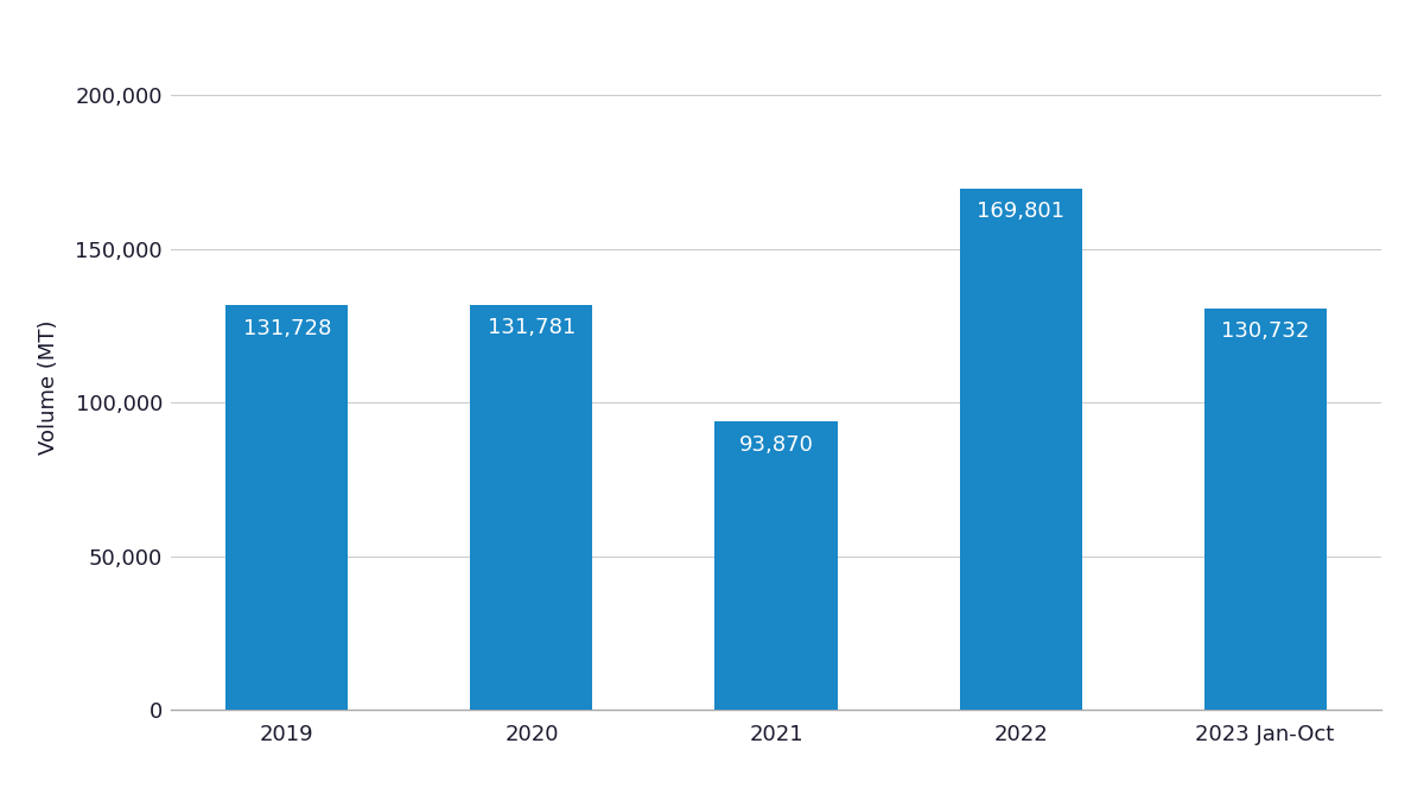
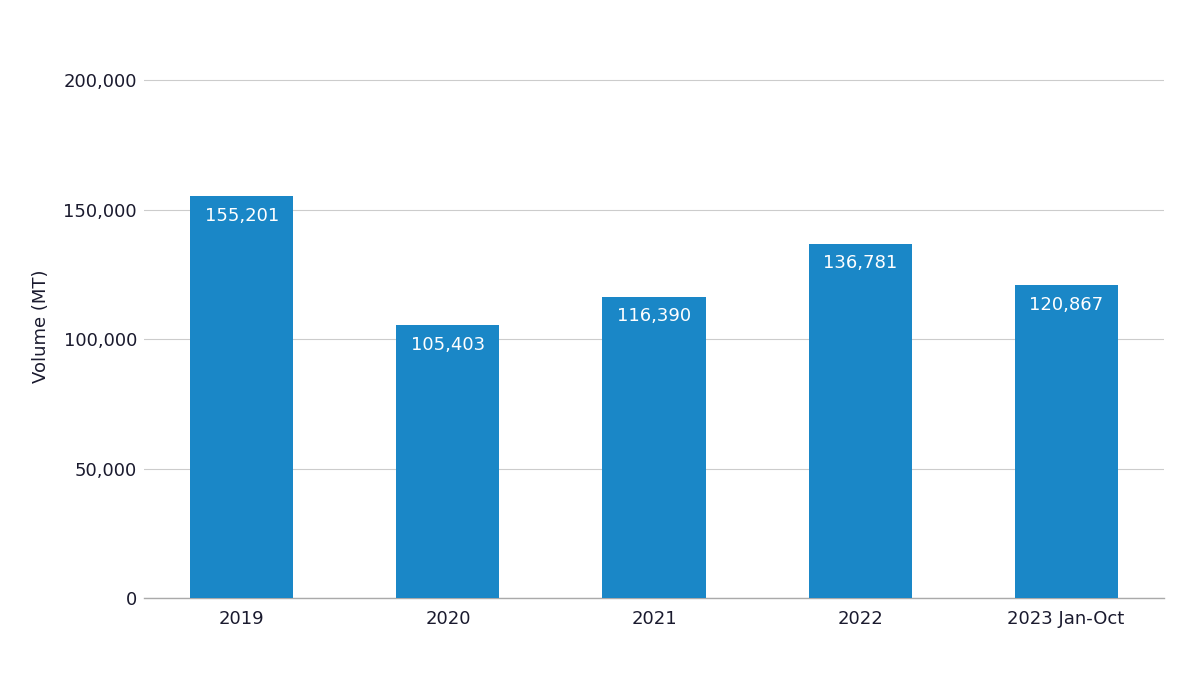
2019: 131,728 -> 155,201
2020: 131,781 -> 105,403
2021: 93,870 -> 116,390
2022: 169,801 -> 136,781
2023 Jan-Oct: 130,732 -> 120,867
